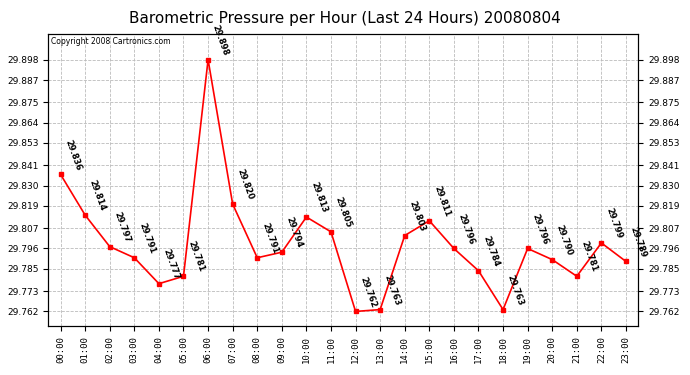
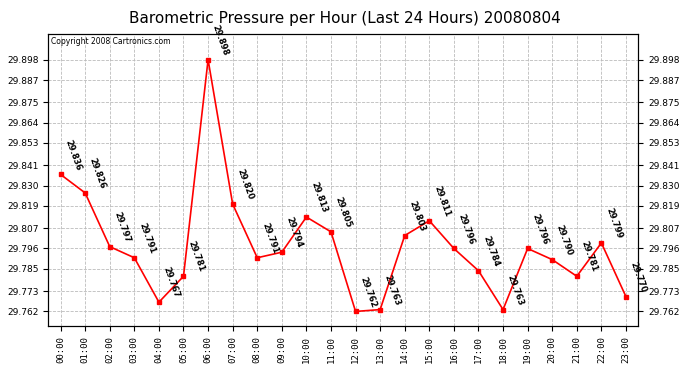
01:00: 29.814 -> 29.826
04:00: 29.777 -> 29.767
23:00: 29.789 -> 29.770
